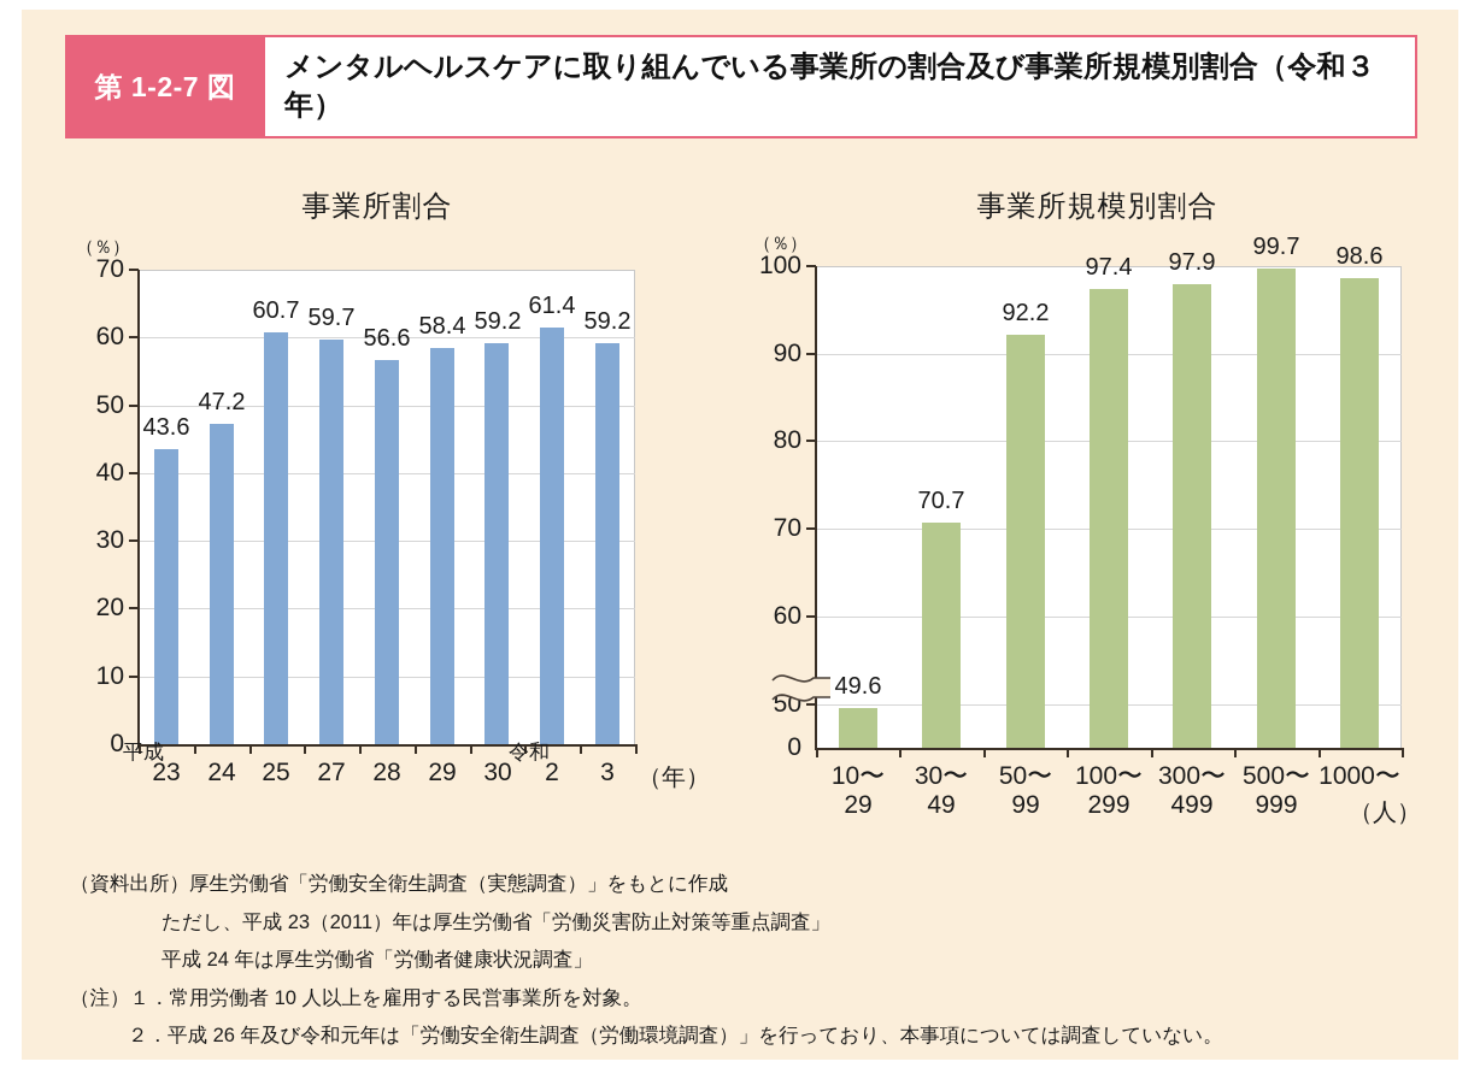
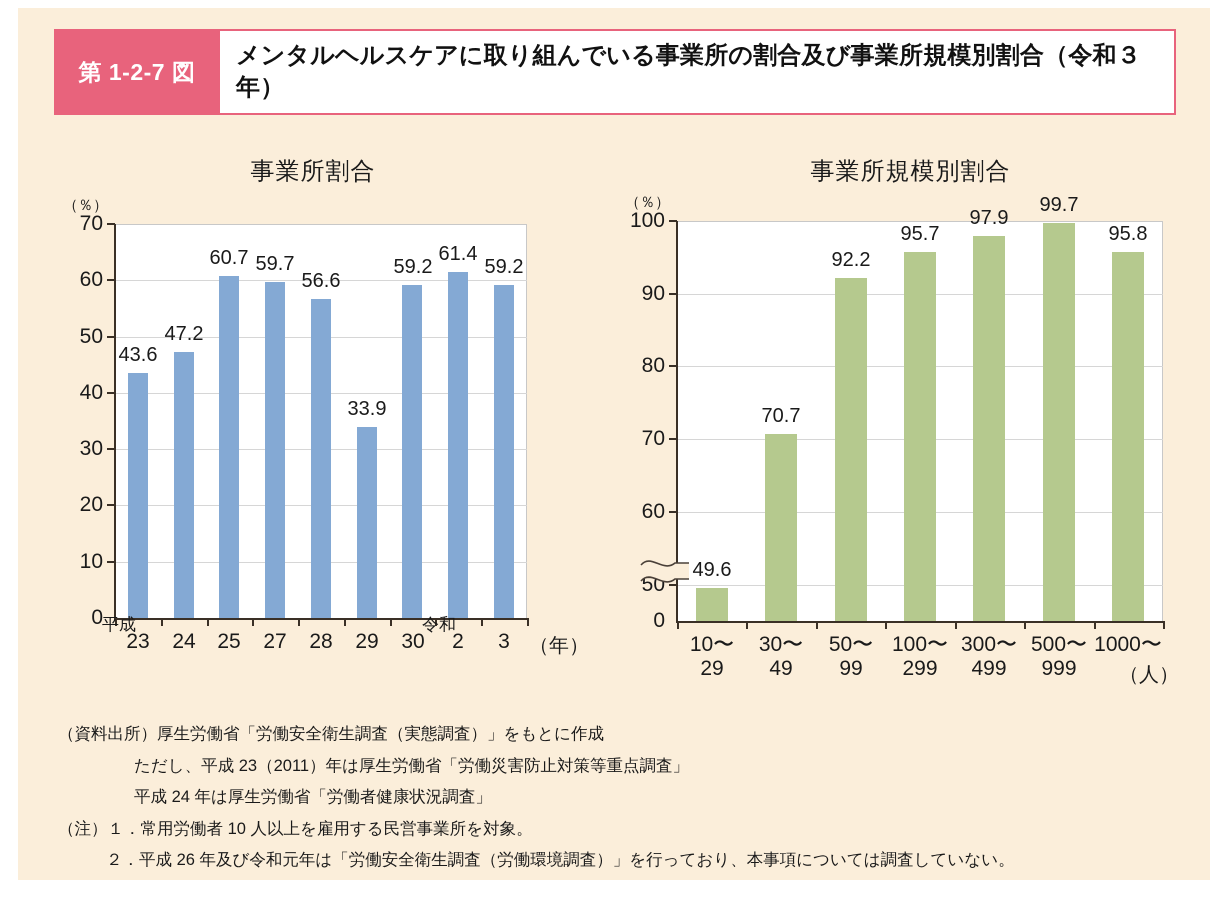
事業所割合/29: 58.4 -> 33.9
事業所規模別割合/100〜 299: 97.4 -> 95.7
事業所規模別割合/1000〜: 98.6 -> 95.8
